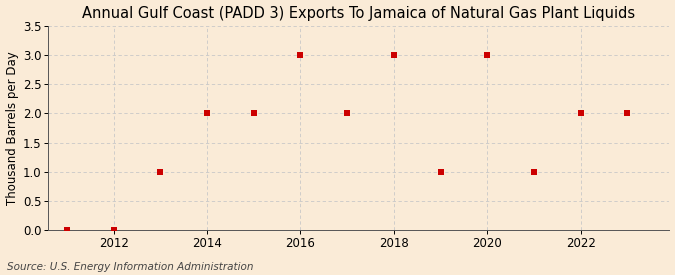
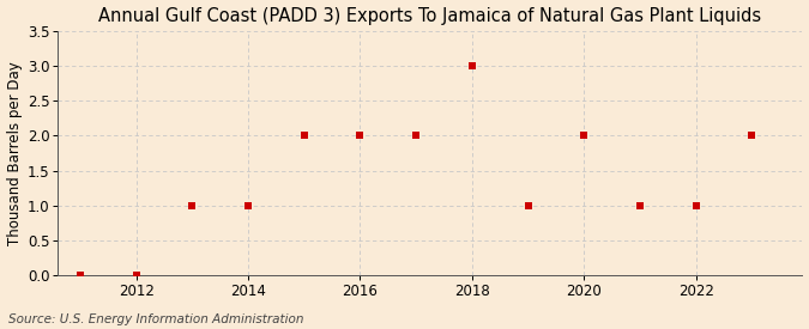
2014: 2 -> 1
2016: 3 -> 2
2020: 3 -> 2
2022: 2 -> 1
